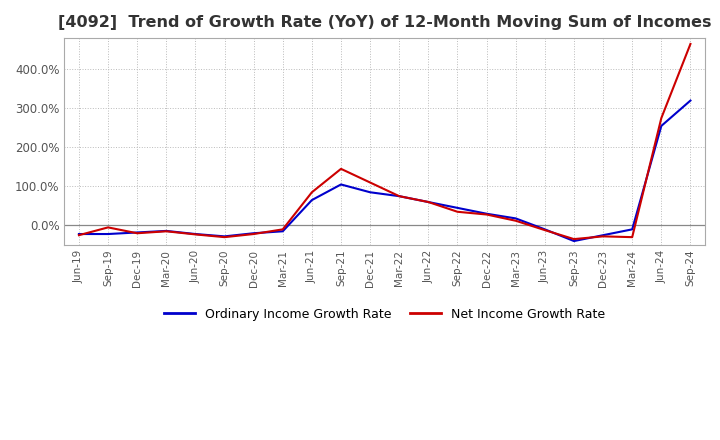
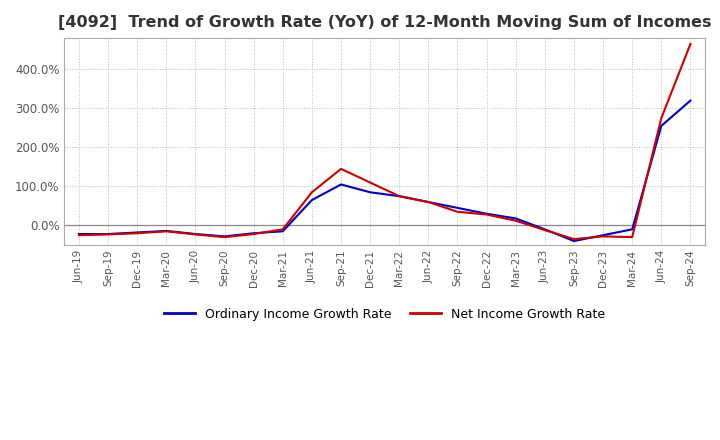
Net Income Growth Rate/Sep-19: -5% -> -23%
